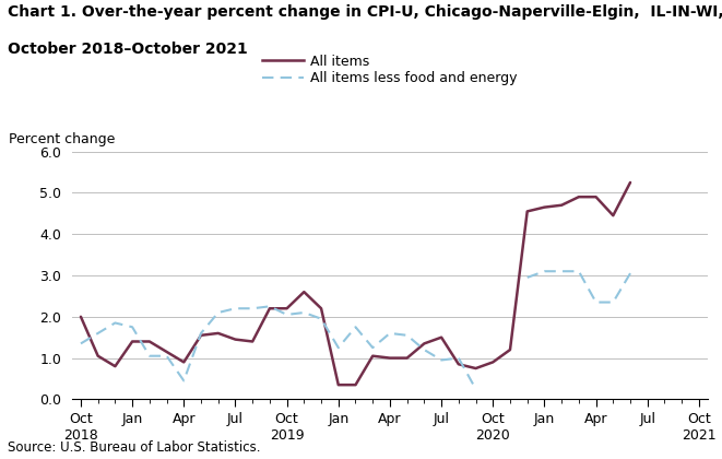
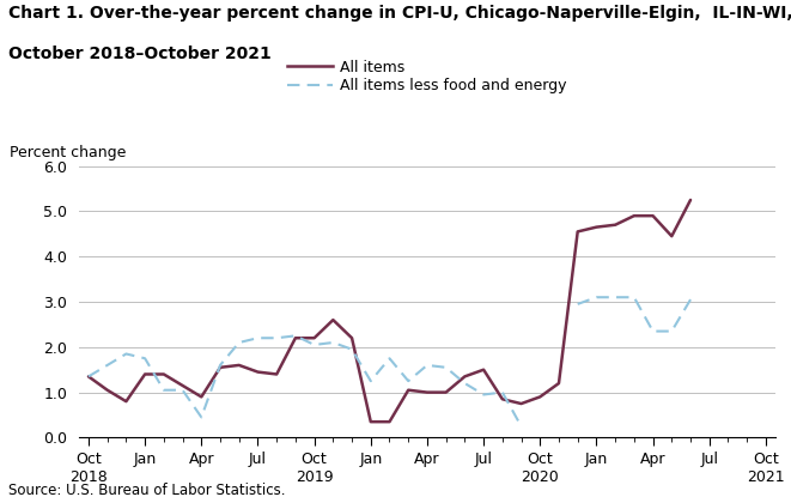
All items/Oct 2018: 2.00 -> 1.35
